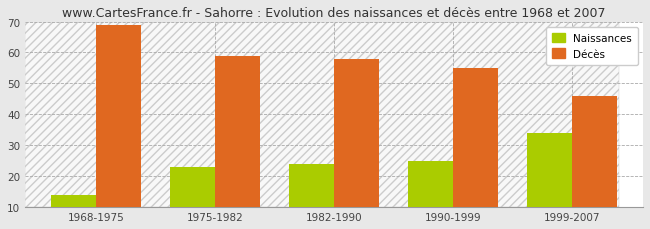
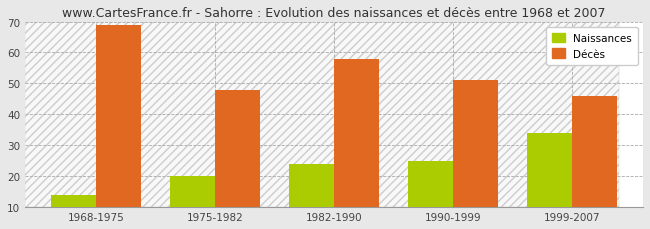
Naissances/1975-1982: 23 -> 20
Décès/1975-1982: 59 -> 48
Décès/1990-1999: 55 -> 51
